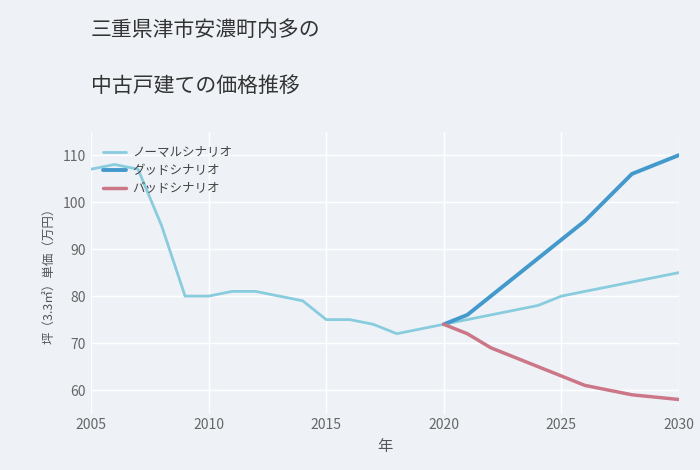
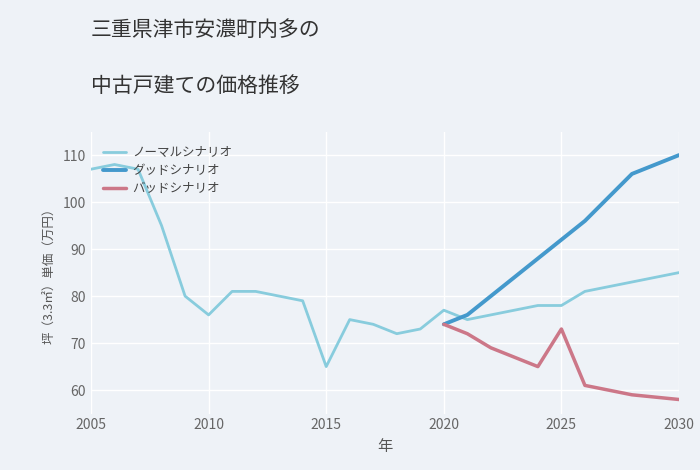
ノーマルシナリオ/2010: 80 -> 76
ノーマルシナリオ/2015: 75 -> 65
ノーマルシナリオ/2020: 74 -> 77
ノーマルシナリオ/2025: 80 -> 78
バッドシナリオ/2025: 63.0 -> 73.0
